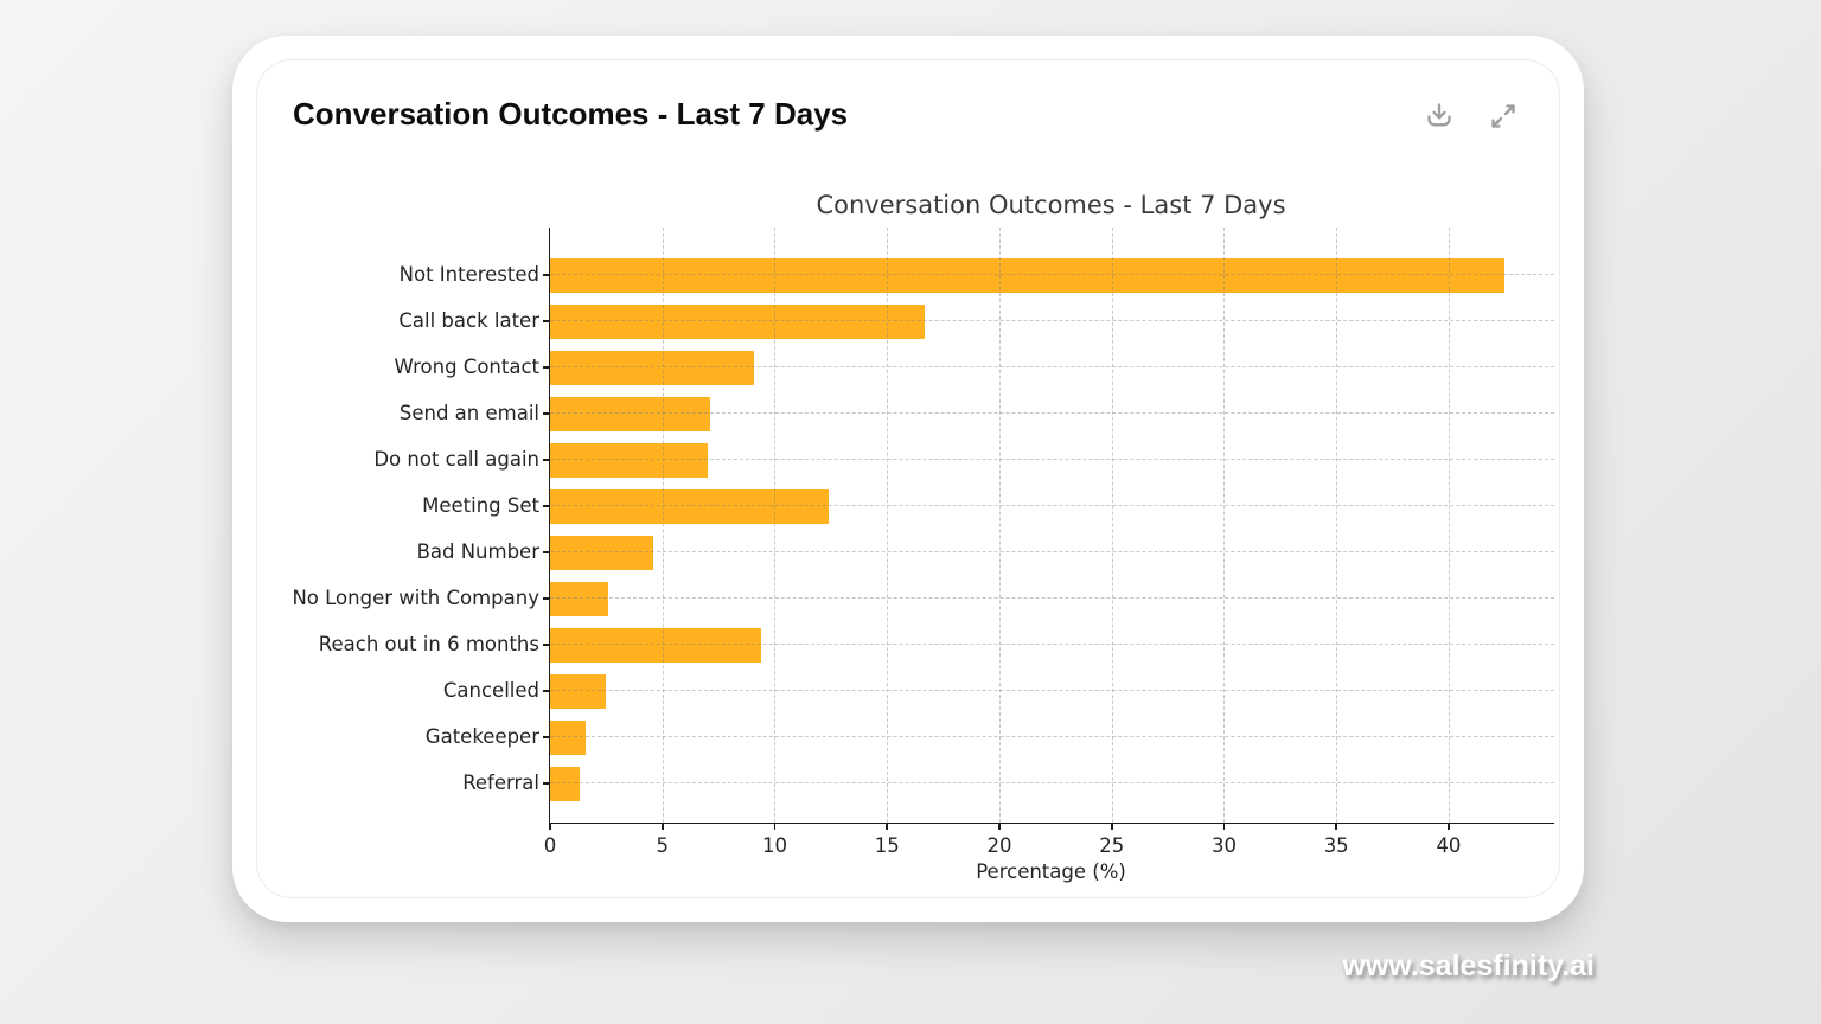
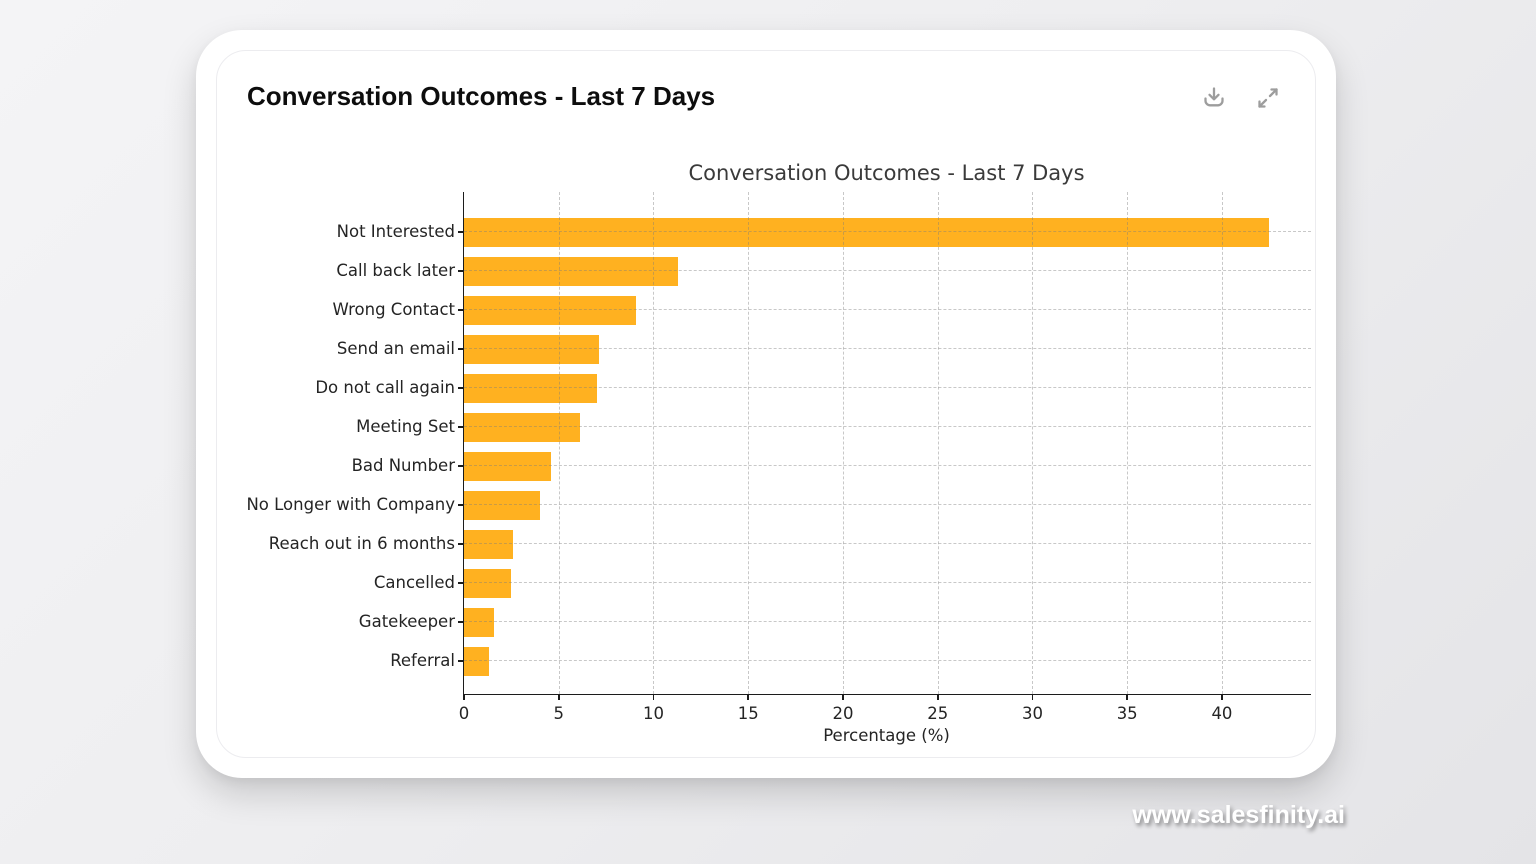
Call back later: 16.7 -> 11.3
Meeting Set: 12.4 -> 6.1
No Longer with Company: 2.6 -> 4.0
Reach out in 6 months: 9.4 -> 2.6
